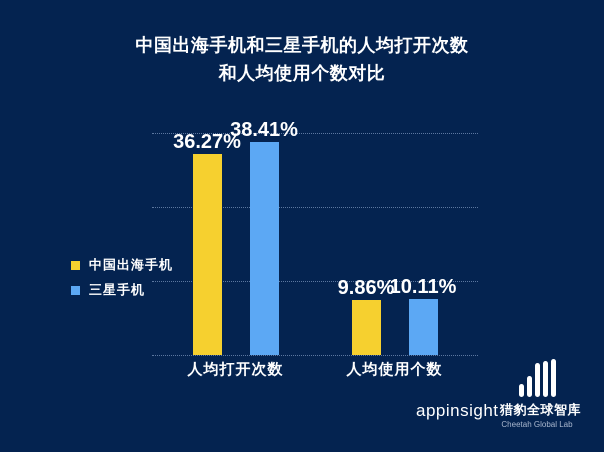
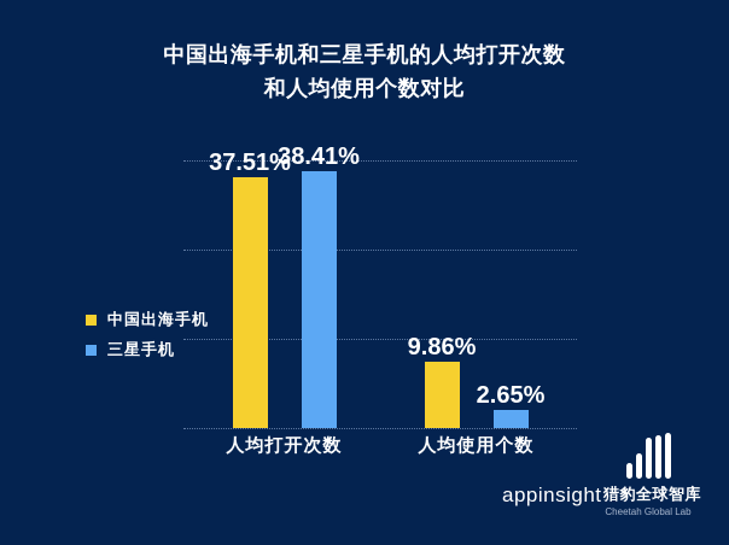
中国出海手机/人均打开次数: 36.27% -> 37.51%
三星手机/人均使用个数: 10.11% -> 2.65%
